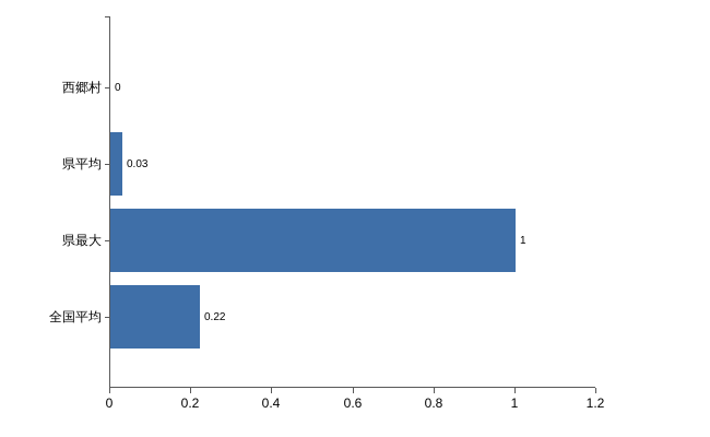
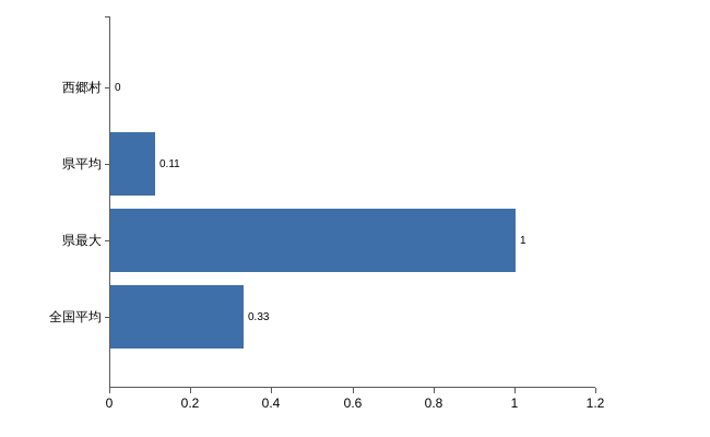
県平均: 0.03 -> 0.11
全国平均: 0.22 -> 0.33
